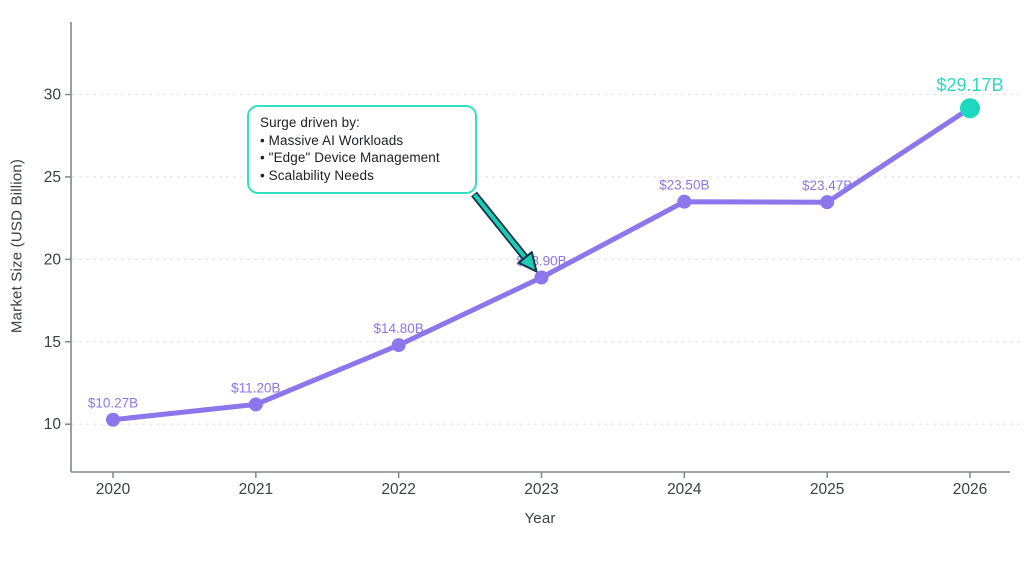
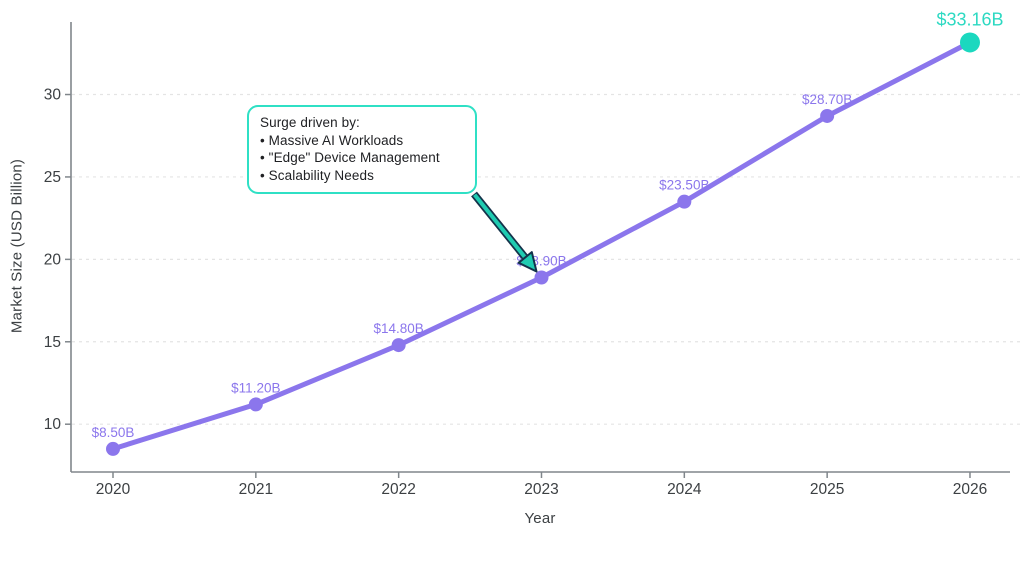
2020: $10.27B -> $8.50B
2025: $23.47B -> $28.70B
2026: $29.17B -> $33.16B
